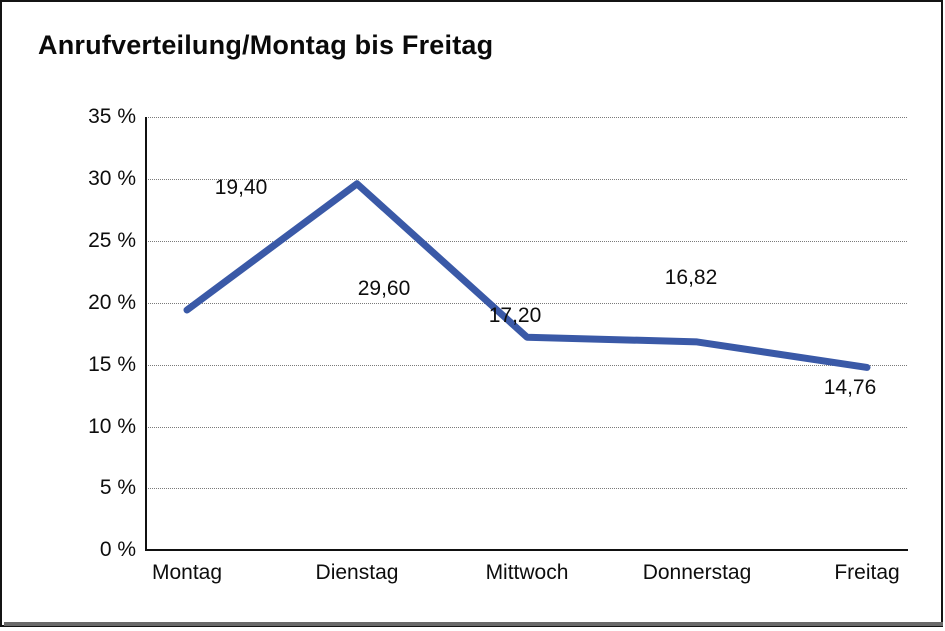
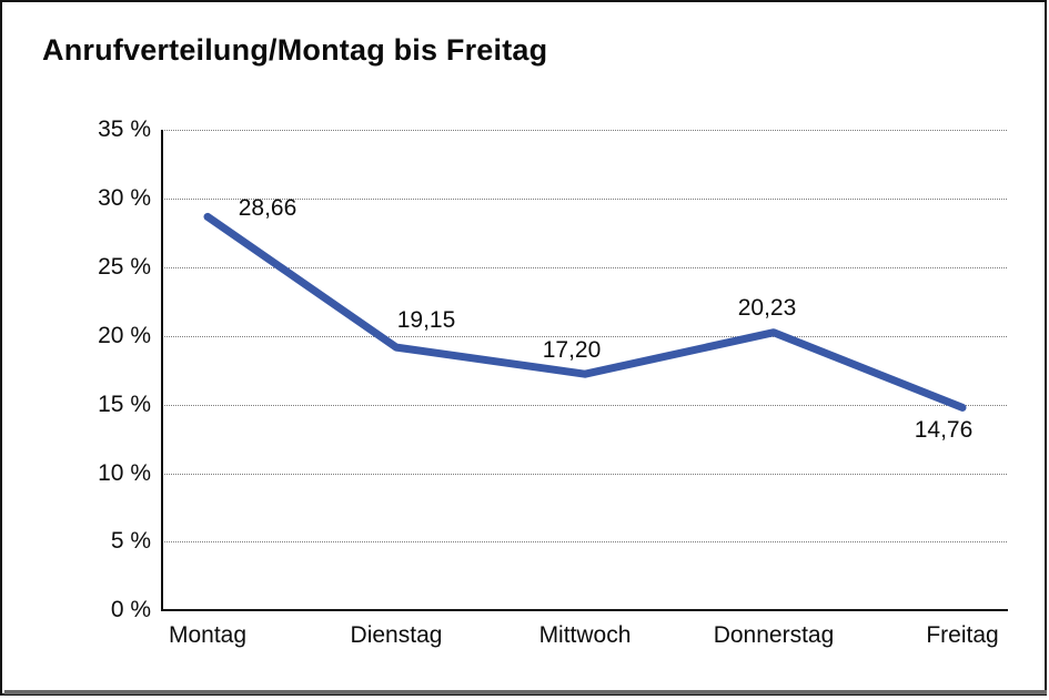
Montag: 19,40 -> 28,66
Dienstag: 29,60 -> 19,15
Donnerstag: 16,82 -> 20,23
